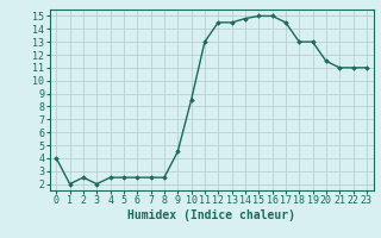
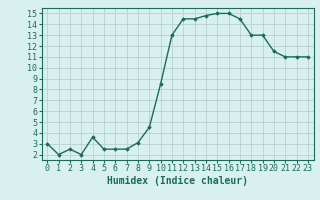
0: 4.0 -> 3.0
4: 2.5 -> 3.6
8: 2.5 -> 3.1
